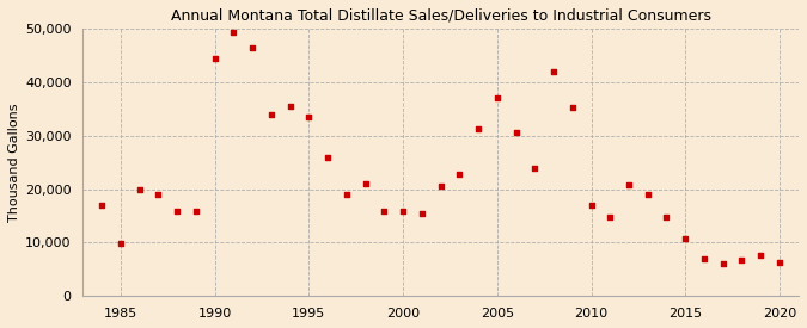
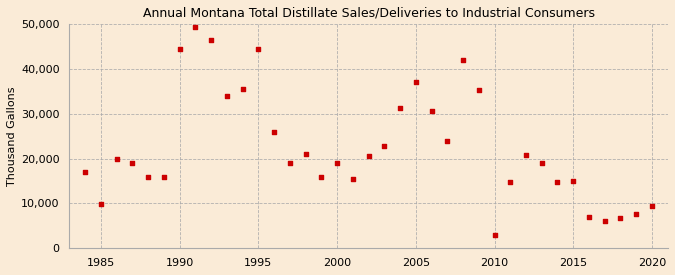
1995: 33,500 -> 44,500
2000: 16,000 -> 19,000
2010: 16,900 -> 3,000
2015: 10,700 -> 15,000
2020: 6,400 -> 9,500
